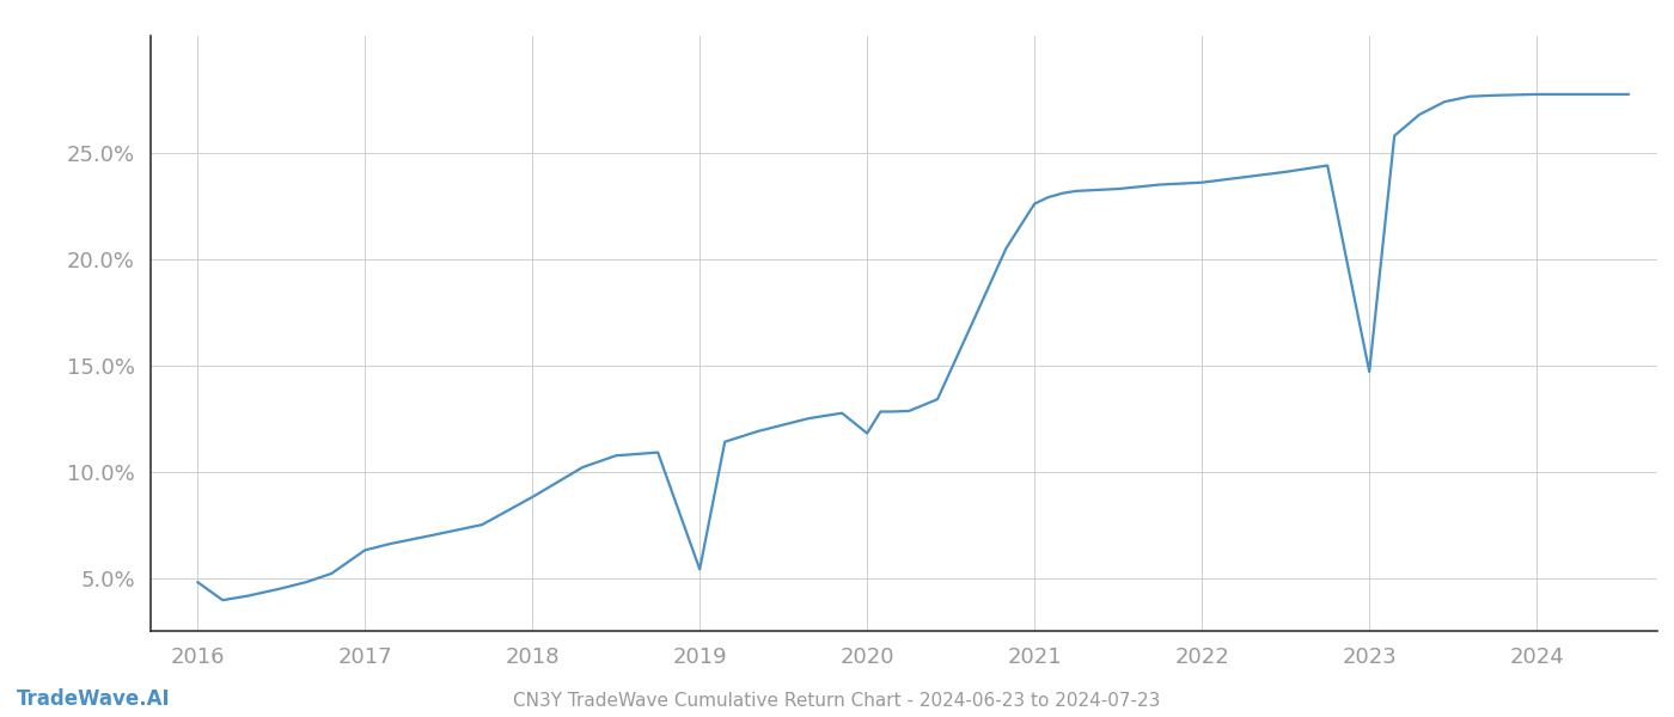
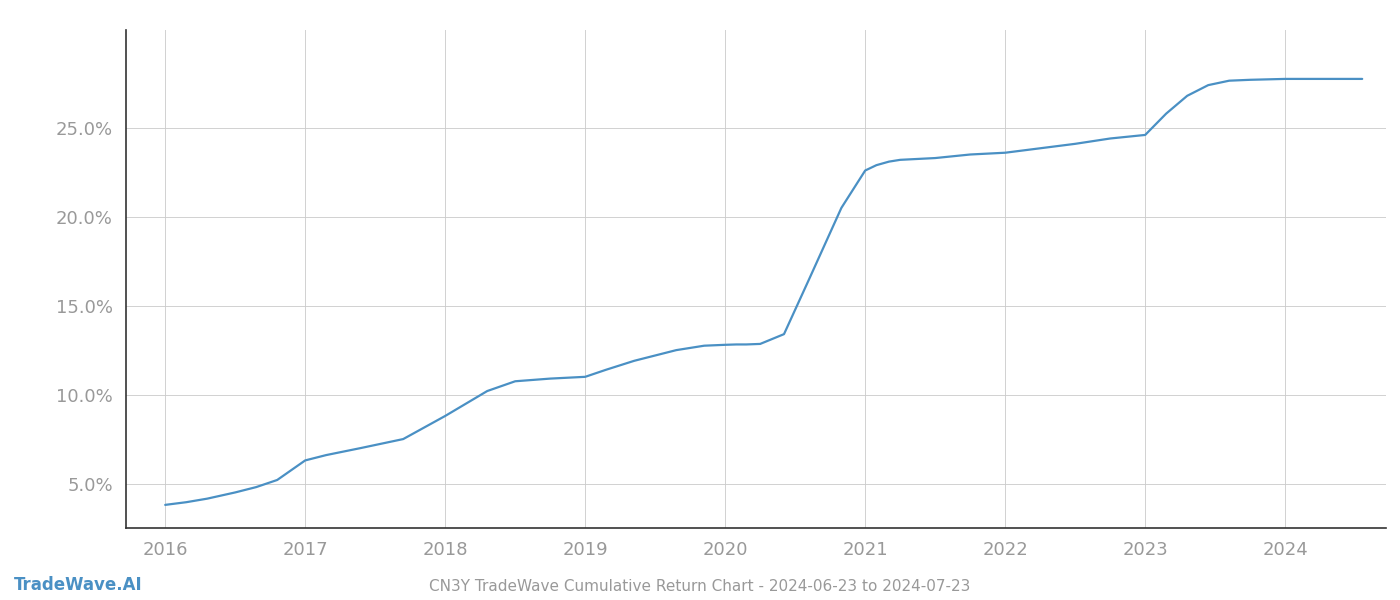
2016: 4.8% -> 3.8%
2019: 5.4% -> 11.0%
2020: 11.8% -> 12.8%
2023: 14.7% -> 24.6%
